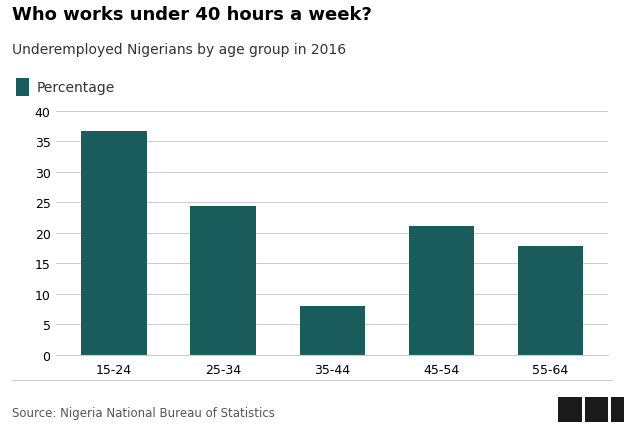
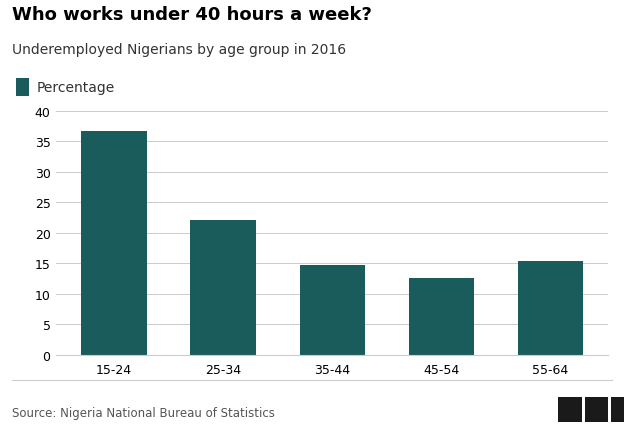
25-34: 24.4 -> 22.1
35-44: 8.0 -> 14.7
45-54: 21.2 -> 12.5
55-64: 17.8 -> 15.3
